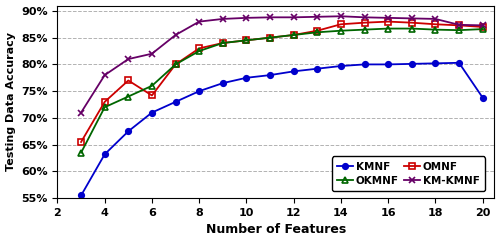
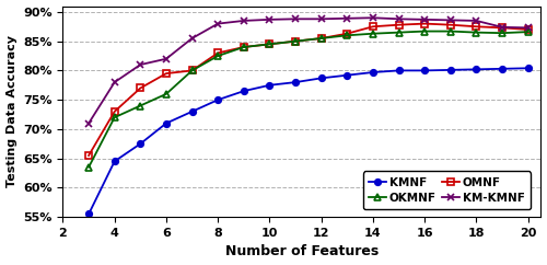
KMNF/4: 63.2% -> 64.5%
OMNF/6: 74.2% -> 79.5%
KMNF/20: 73.8% -> 80.4%
